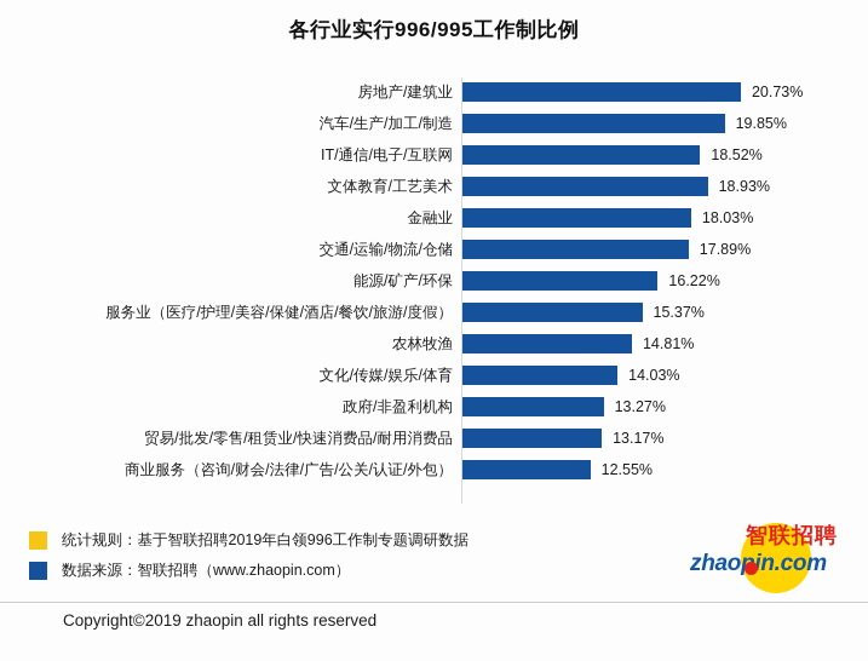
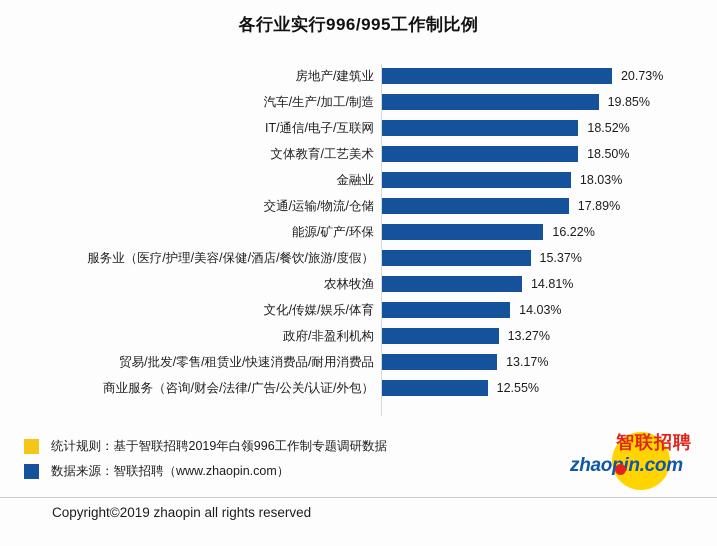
文体教育/工艺美术: 18.93% -> 18.50%
